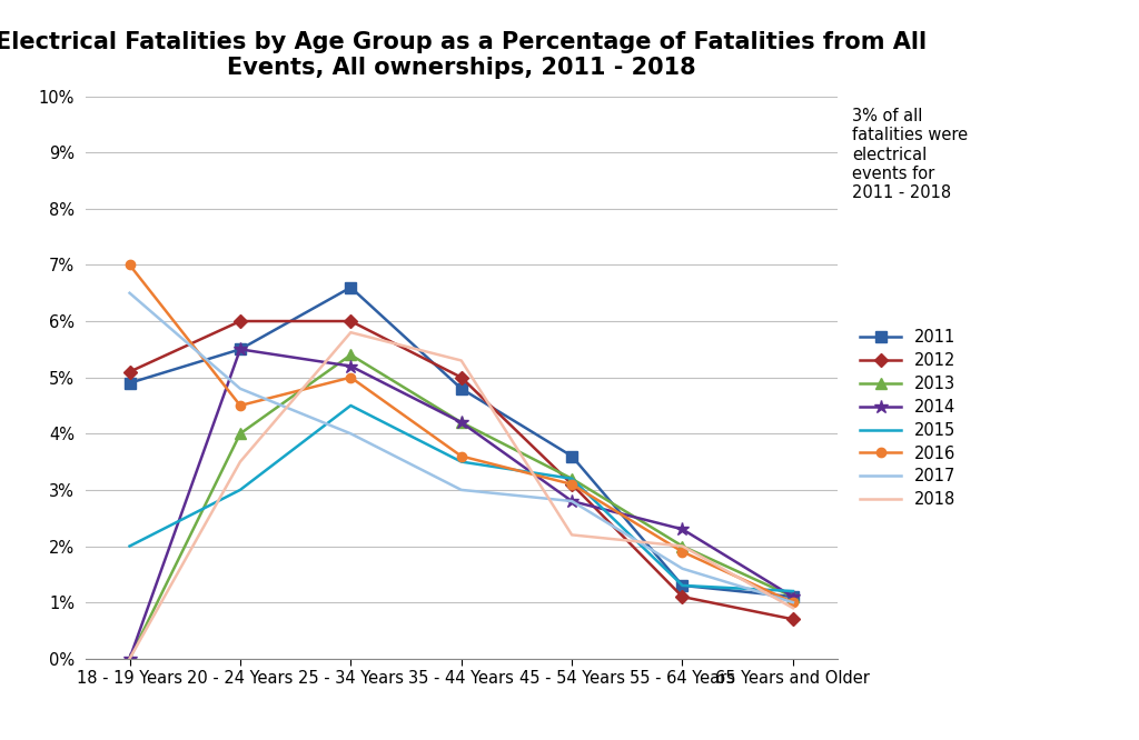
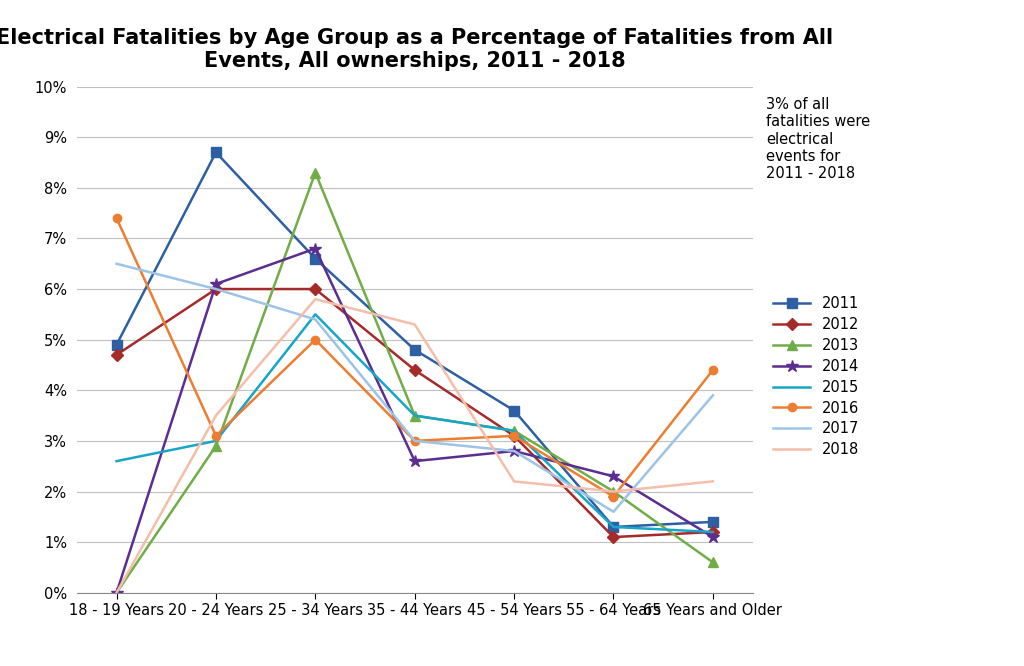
2012/18 - 19 Years: 5.1% -> 4.7%
2015/18 - 19 Years: 2.0% -> 2.6%
2016/18 - 19 Years: 7.0% -> 7.4%
2011/20 - 24 Years: 5.5% -> 8.7%
2013/20 - 24 Years: 4.0% -> 2.9%
2014/20 - 24 Years: 5.5% -> 6.1%
2016/20 - 24 Years: 4.5% -> 3.1%
2017/20 - 24 Years: 4.8% -> 6.0%
2013/25 - 34 Years: 5.4% -> 8.3%
2014/25 - 34 Years: 5.2% -> 6.8%
2015/25 - 34 Years: 4.5% -> 5.5%
2017/25 - 34 Years: 4.0% -> 5.4%
2012/35 - 44 Years: 5.0% -> 4.4%
2013/35 - 44 Years: 4.2% -> 3.5%
2014/35 - 44 Years: 4.2% -> 2.6%
2016/35 - 44 Years: 3.6% -> 3.0%
2011/65 Years and Older: 1.1% -> 1.4%
2012/65 Years and Older: 0.7% -> 1.2%
2013/65 Years and Older: 1.1% -> 0.6%
2016/65 Years and Older: 1.0% -> 4.4%
2017/65 Years and Older: 1.0% -> 3.9%
2018/65 Years and Older: 0.9% -> 2.2%
